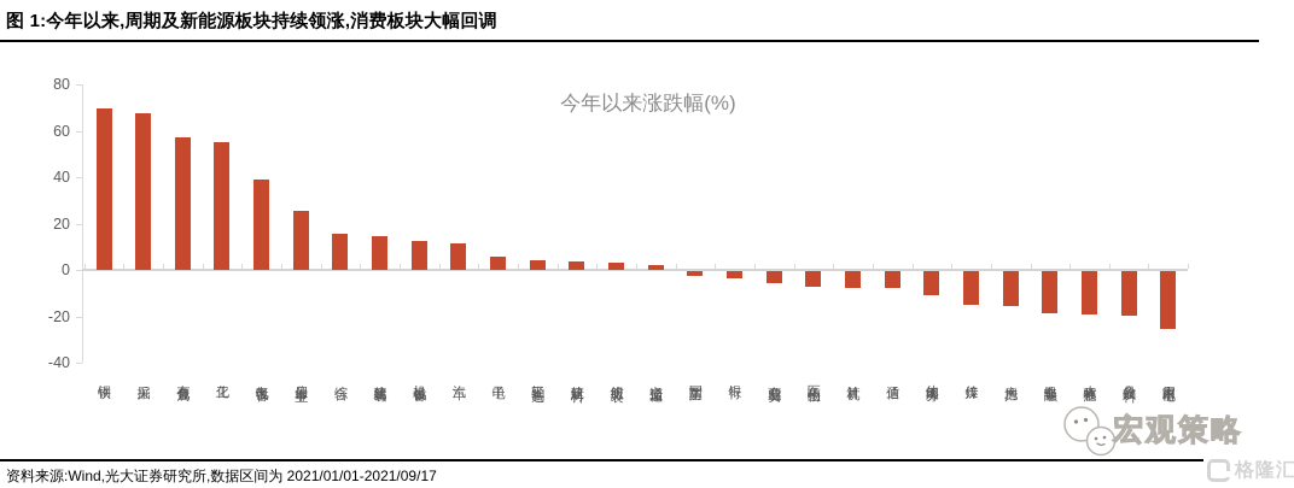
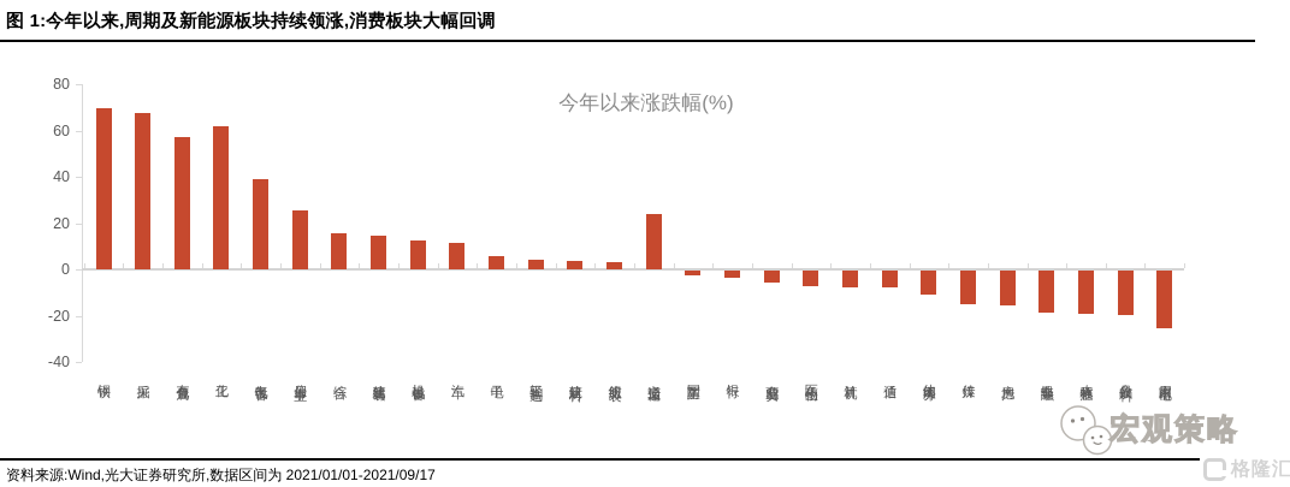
化工: 55 -> 62
交通运输: 2 -> 24
